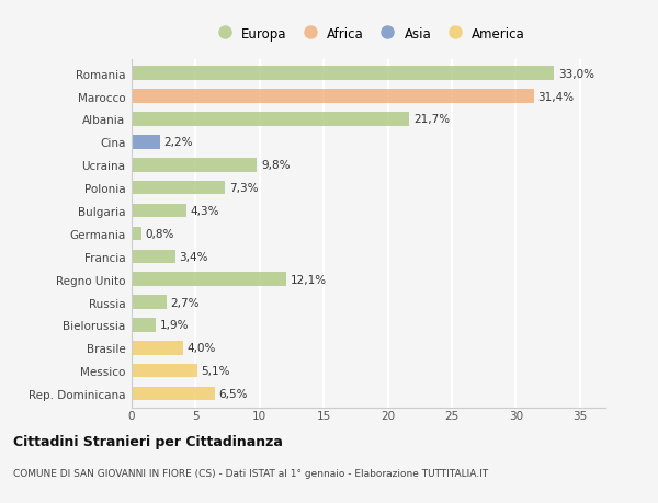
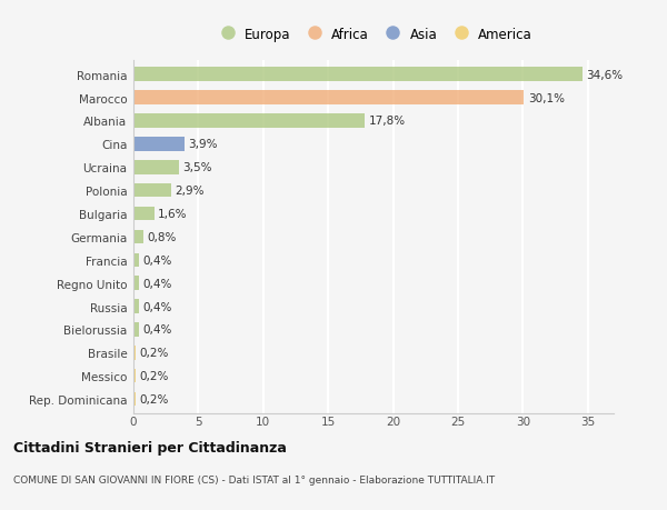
Romania: 33,0% -> 34,6%
Marocco: 31,4% -> 30,1%
Albania: 21,7% -> 17,8%
Cina: 2,2% -> 3,9%
Ucraina: 9,8% -> 3,5%
Polonia: 7,3% -> 2,9%
Bulgaria: 4,3% -> 1,6%
Francia: 3,4% -> 0,4%
Regno Unito: 12,1% -> 0,4%
Russia: 2,7% -> 0,4%
Bielorussia: 1,9% -> 0,4%
Brasile: 4,0% -> 0,2%
Messico: 5,1% -> 0,2%
Rep. Dominicana: 6,5% -> 0,2%
